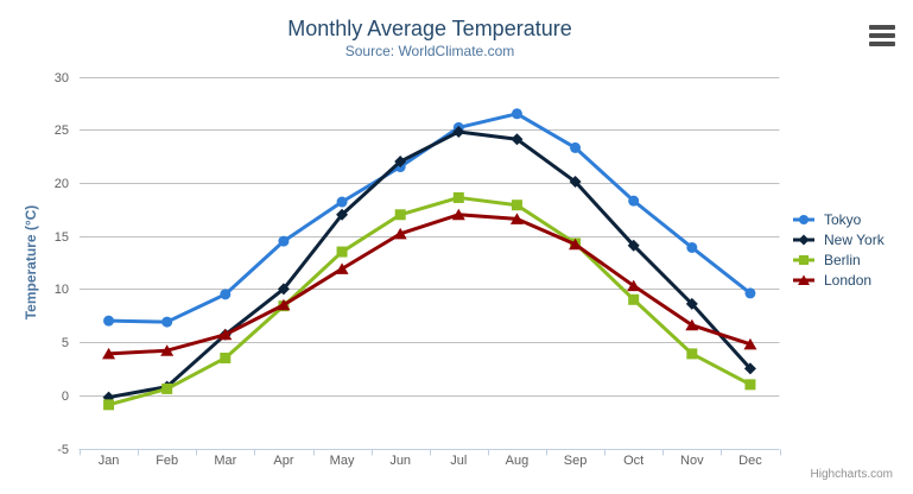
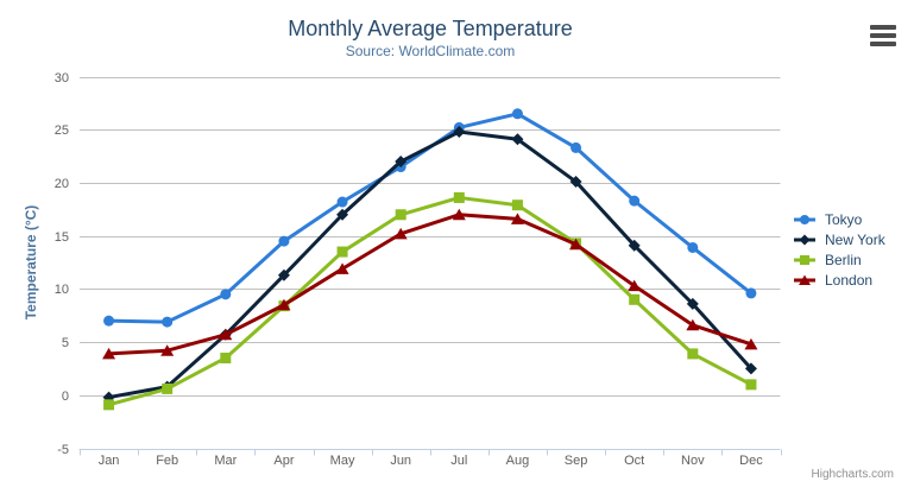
New York/Apr: 10 -> 11
